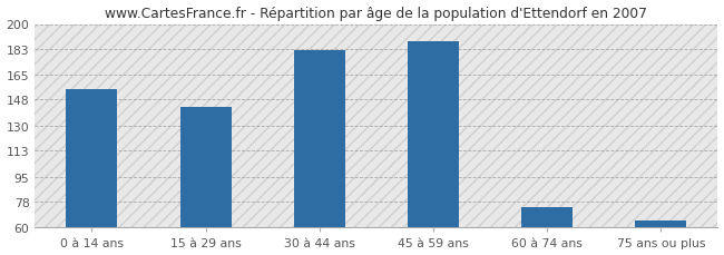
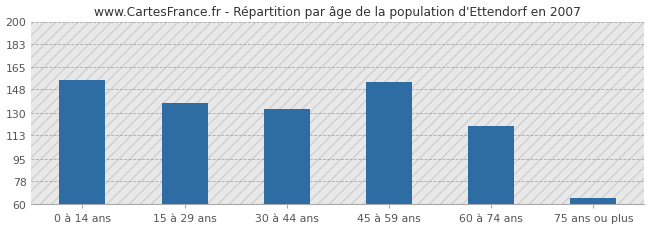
15 à 29 ans: 143 -> 138
30 à 44 ans: 182 -> 133
45 à 59 ans: 188 -> 154
60 à 74 ans: 74 -> 120
